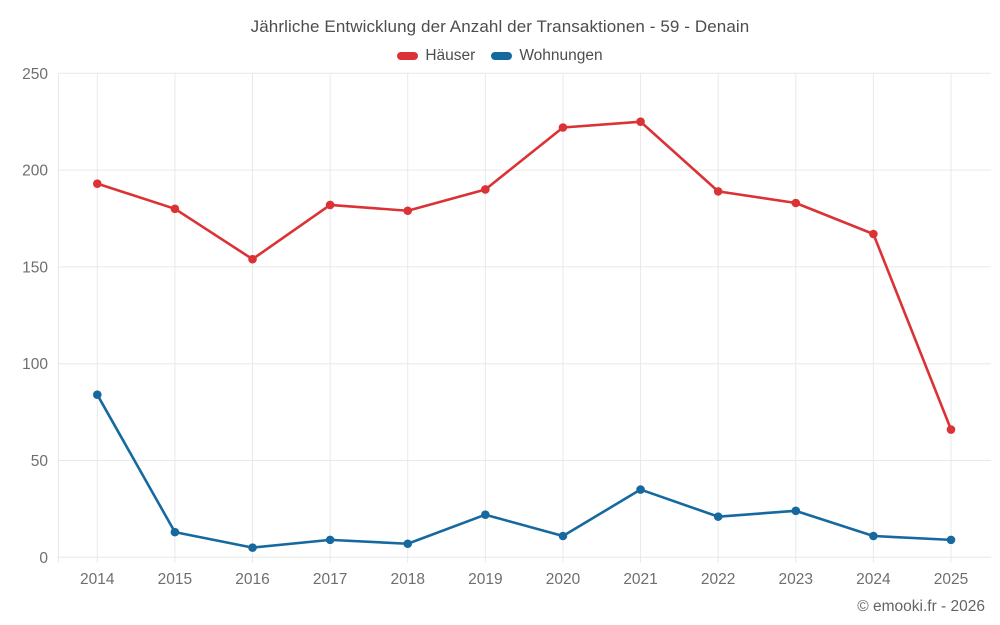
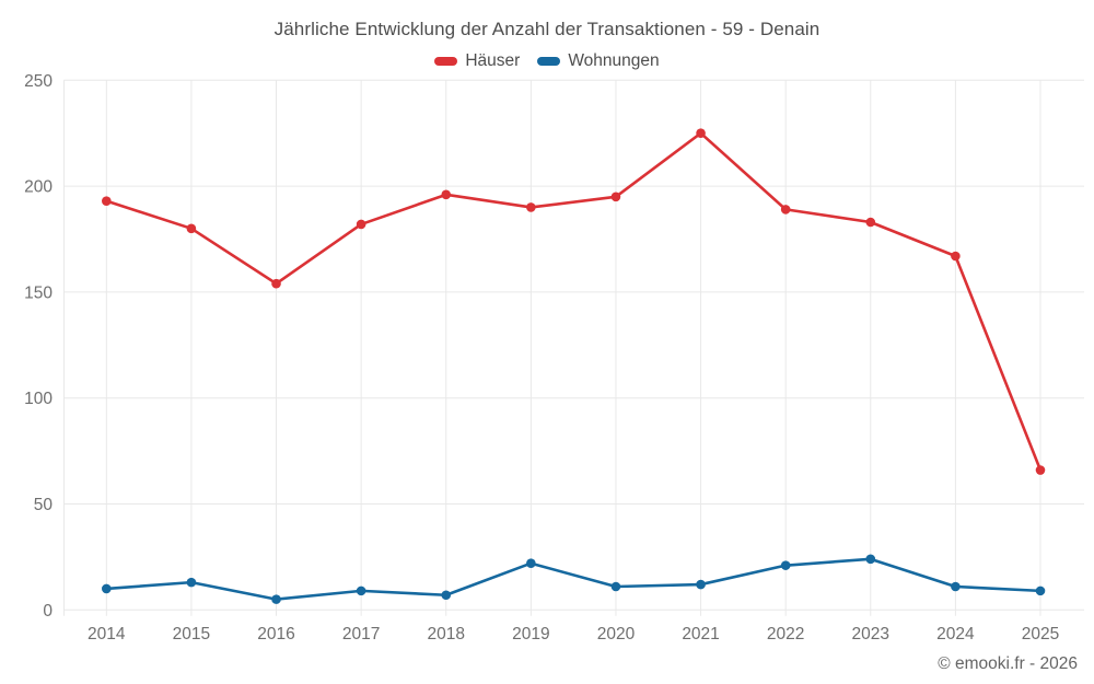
Wohnungen/2014: 84 -> 10
Häuser/2018: 179 -> 196
Häuser/2020: 222 -> 195
Wohnungen/2021: 35 -> 12
